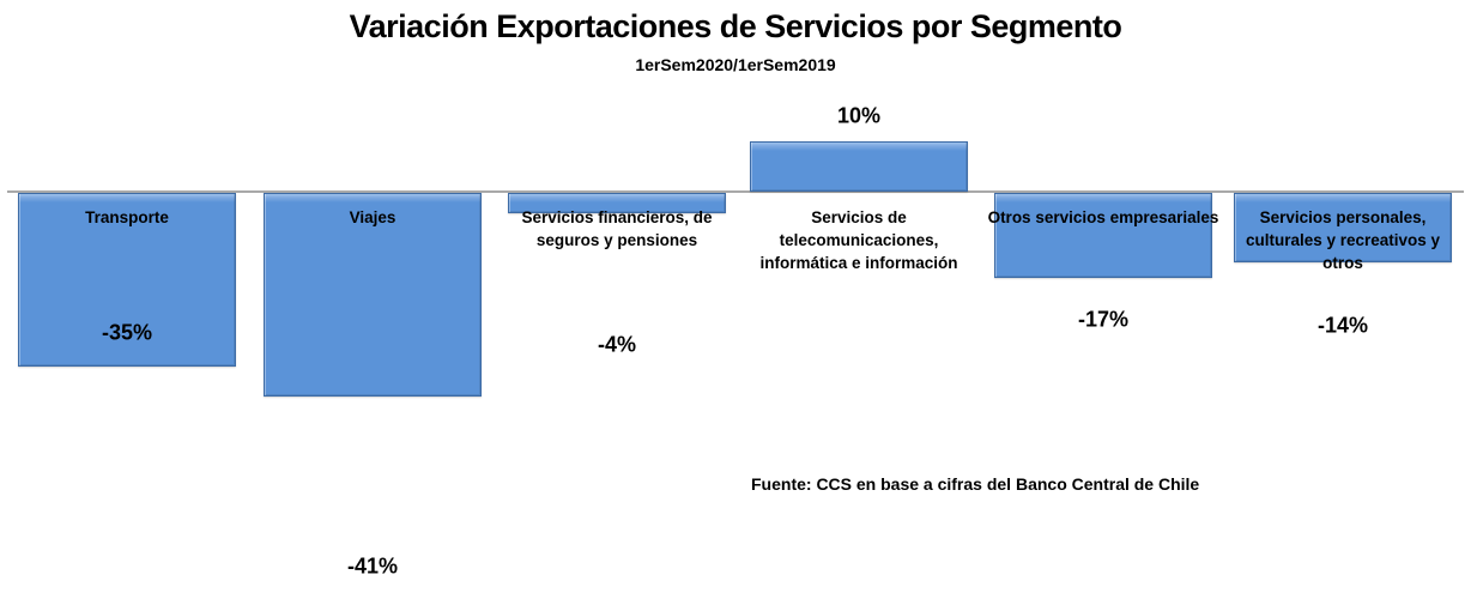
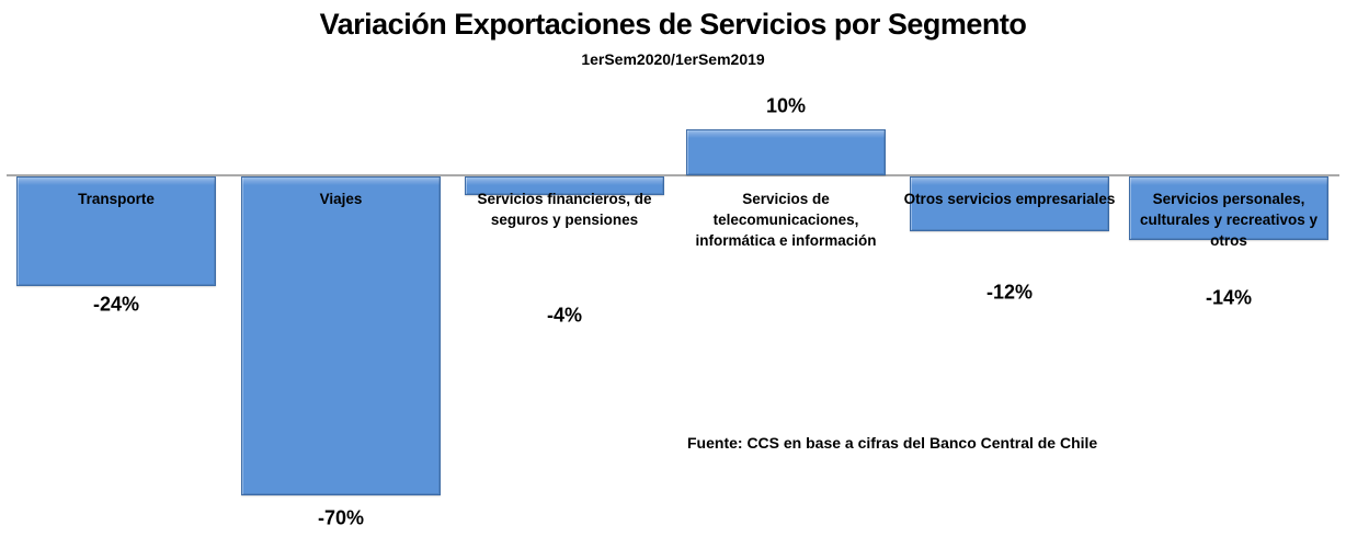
Transporte: -35% -> -24%
Viajes: -41% -> -70%
Otros servicios empresariales: -17% -> -12%
